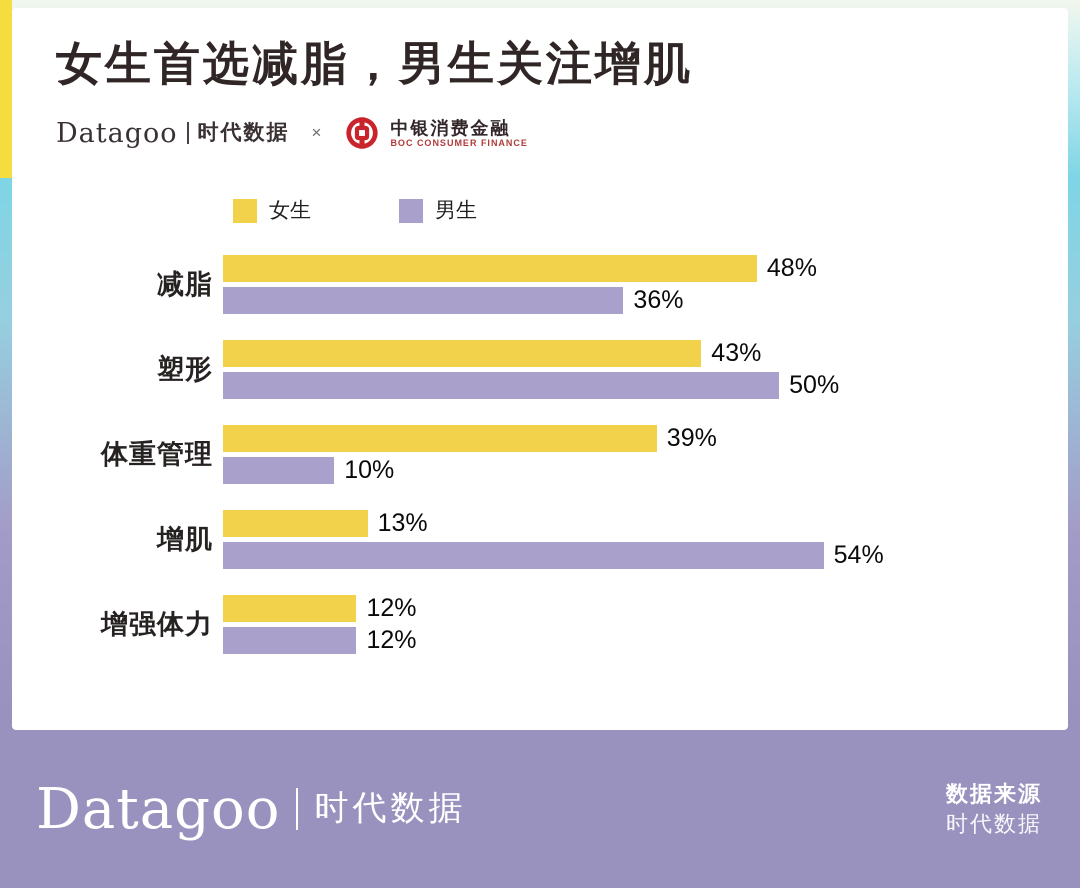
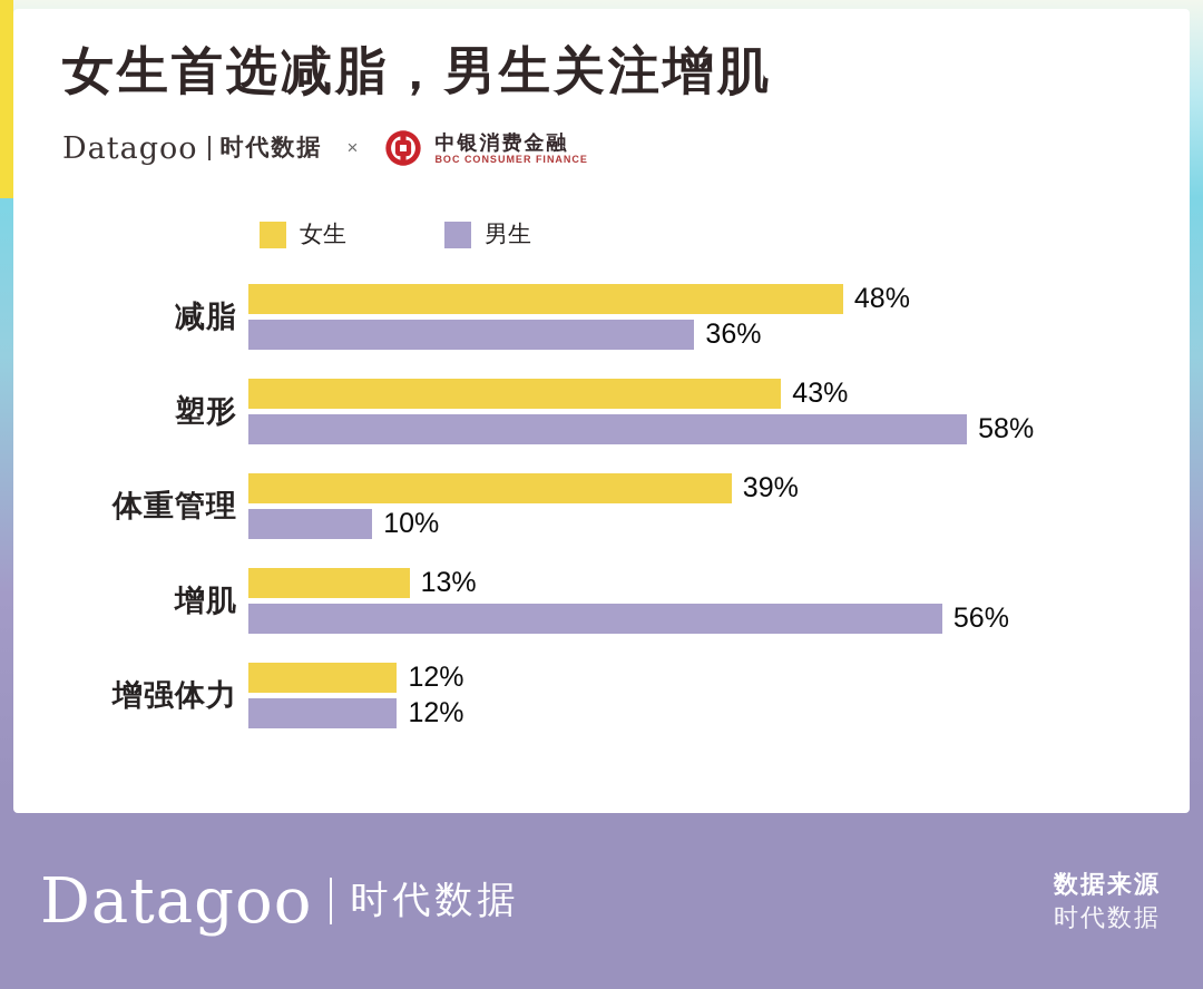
男生/塑形: 50% -> 58%
男生/增肌: 54% -> 56%
